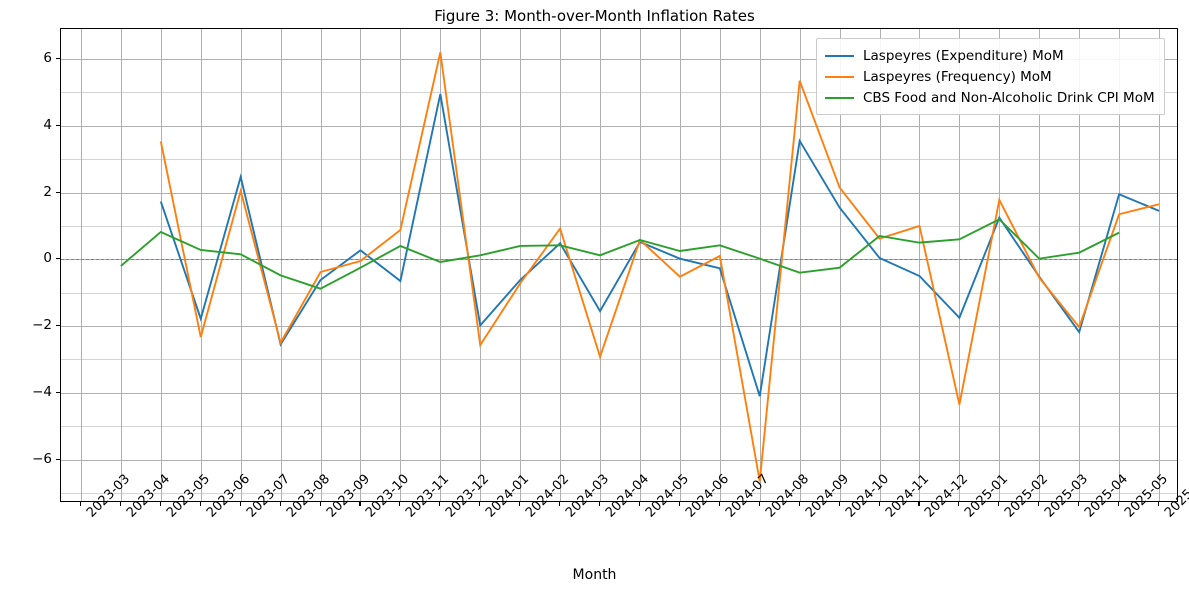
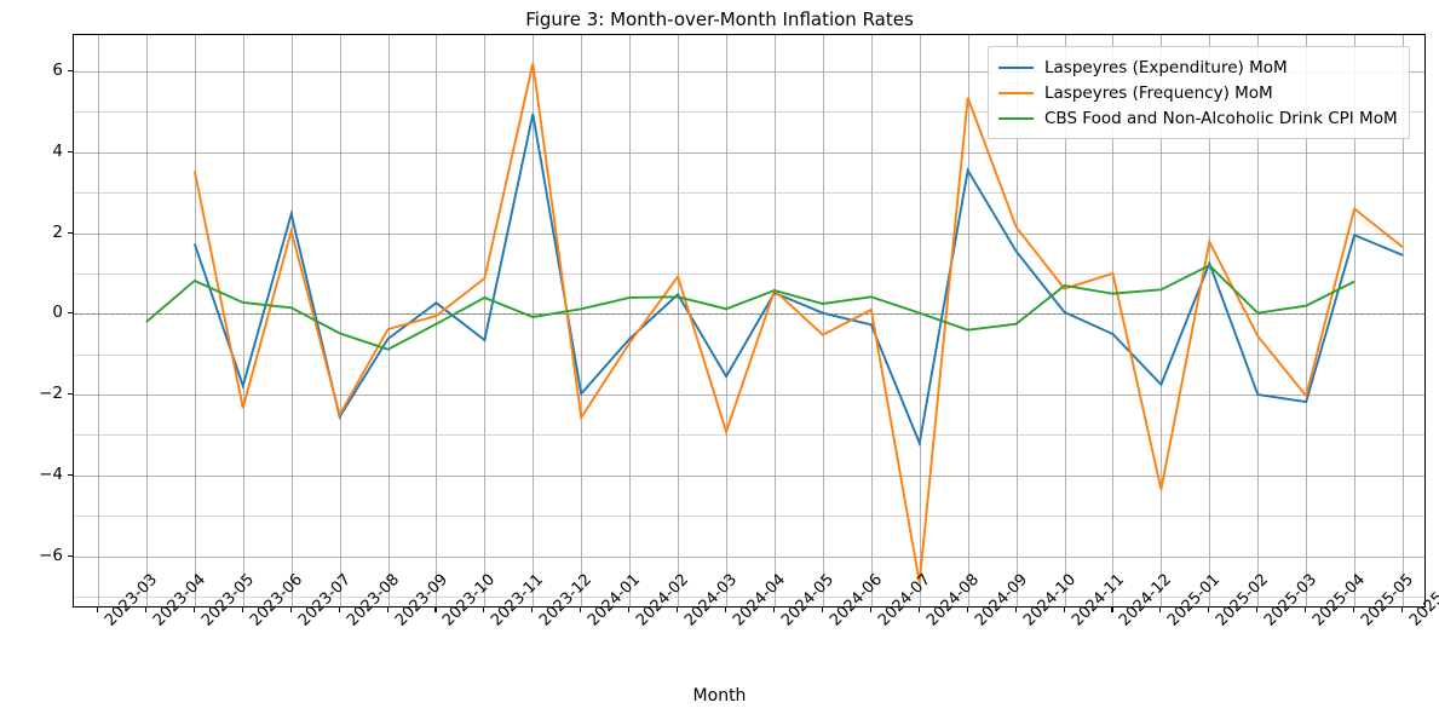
Laspeyres (Expenditure) MoM/2024-08: -4.1 -> -3.2
Laspeyres (Expenditure) MoM/2025-03: -0.5 -> -2.0
Laspeyres (Frequency) MoM/2025-05: 1.4 -> 2.6
